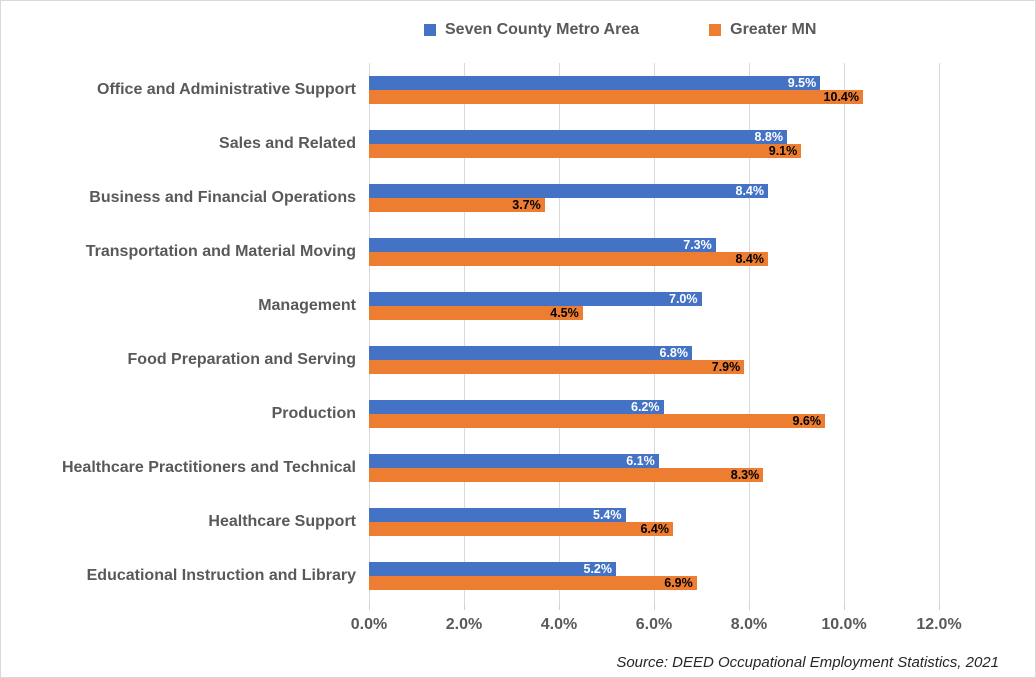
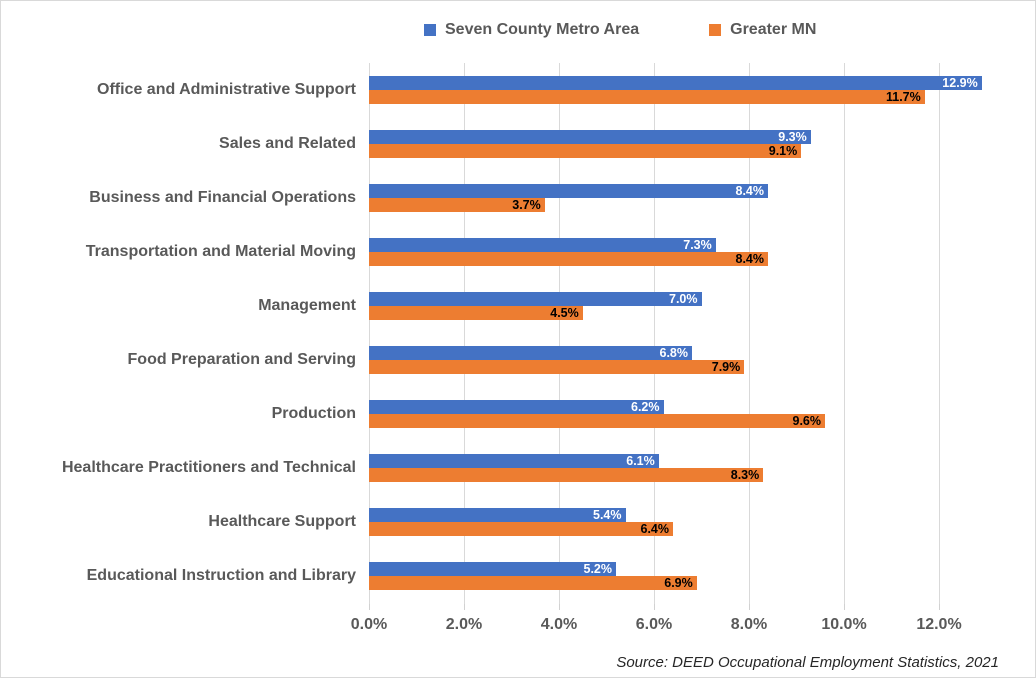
Seven County Metro Area/Office and Administrative Support: 9.5% -> 12.9%
Greater MN/Office and Administrative Support: 10.4% -> 11.7%
Seven County Metro Area/Sales and Related: 8.8% -> 9.3%
